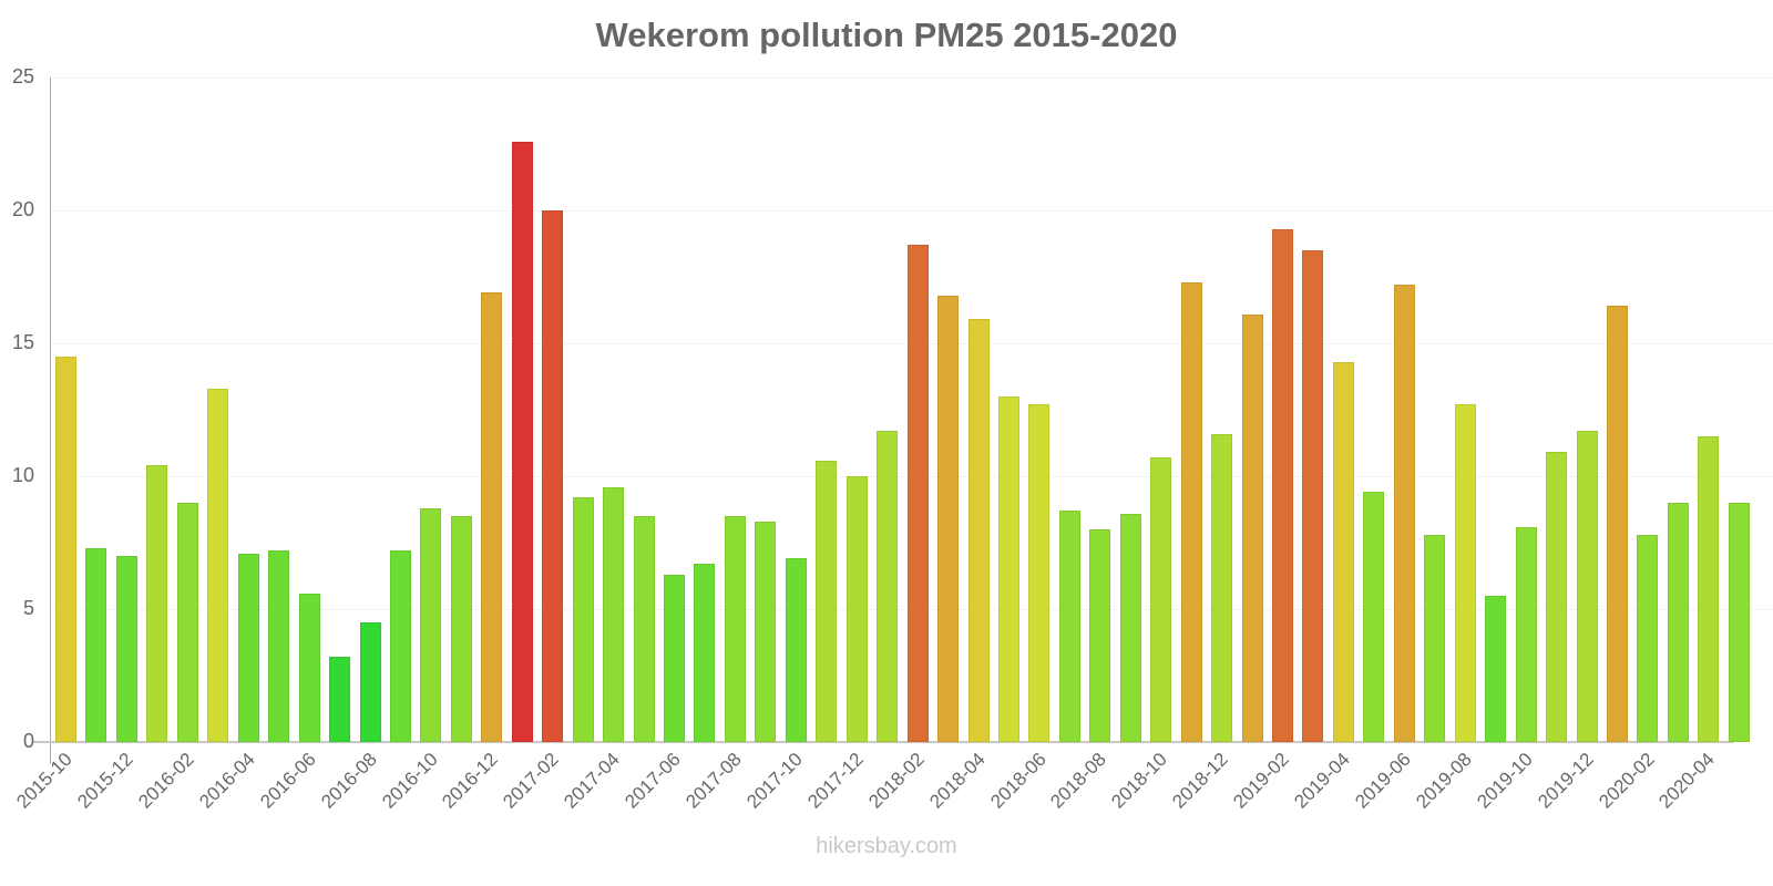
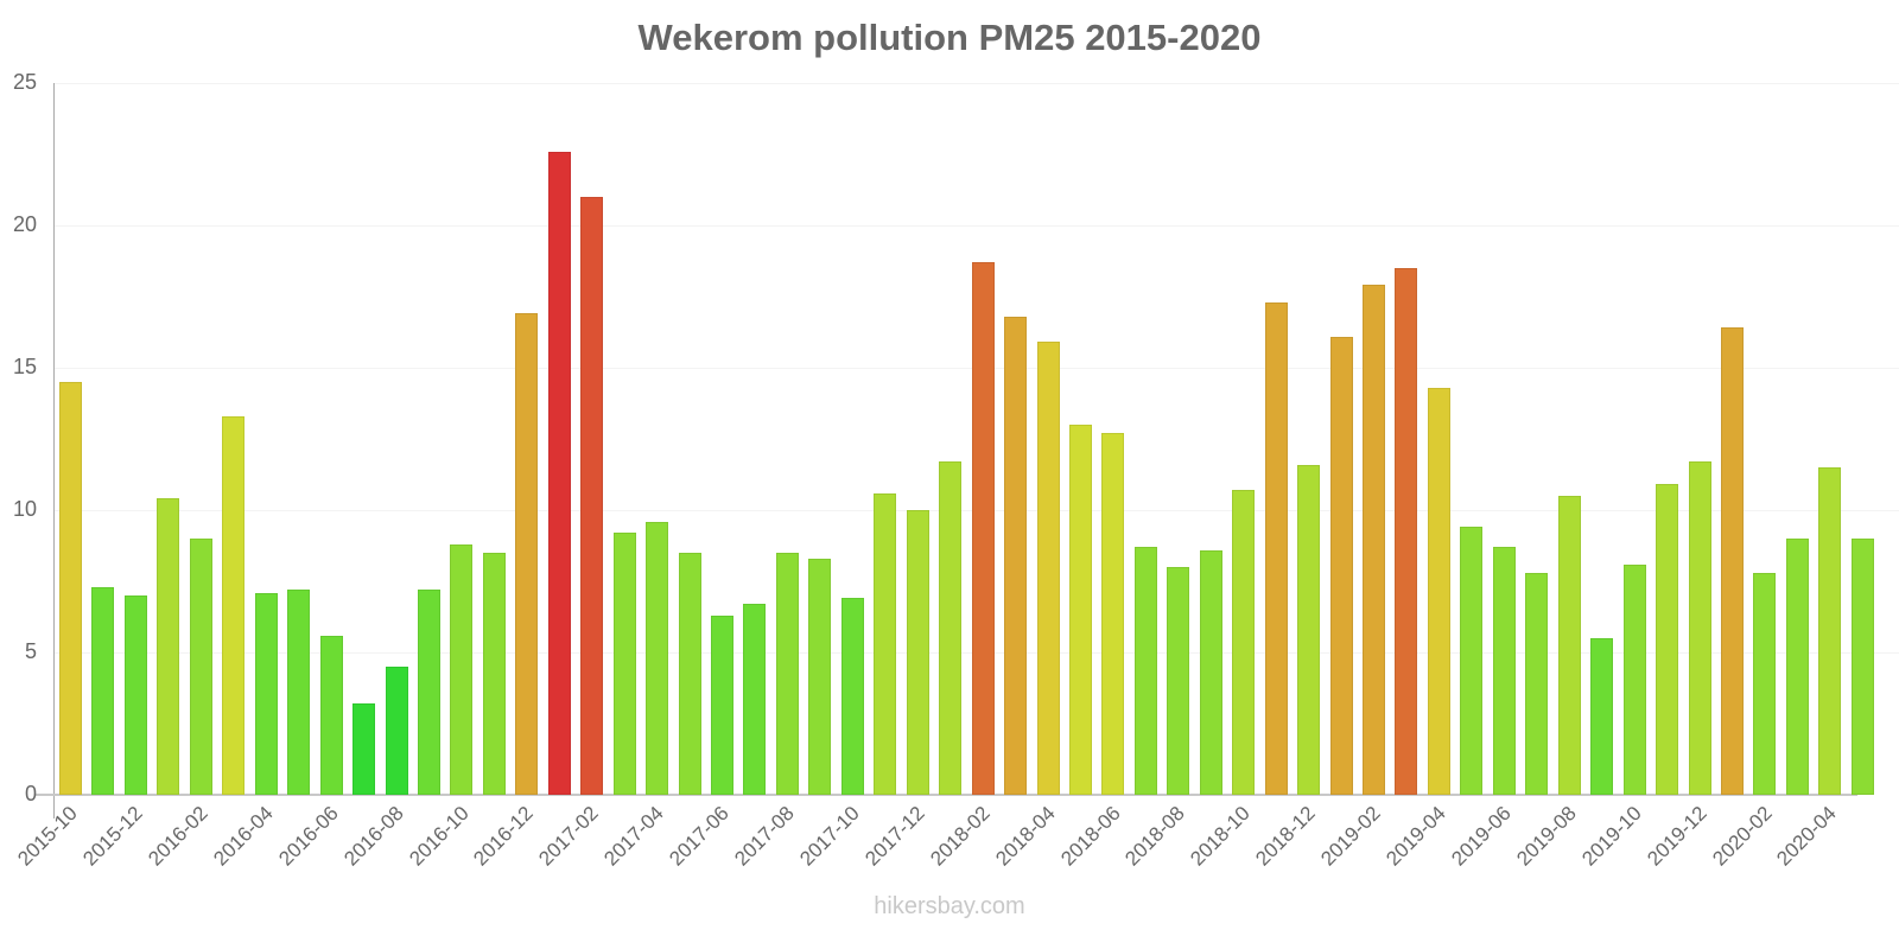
2017-02: 20.0 -> 21.0
2019-02: 19.3 -> 17.9
2019-06: 17.2 -> 8.7
2019-08: 12.7 -> 10.5
